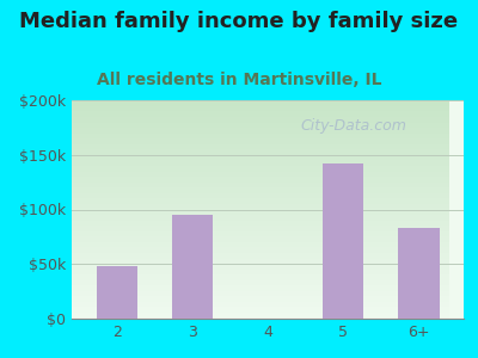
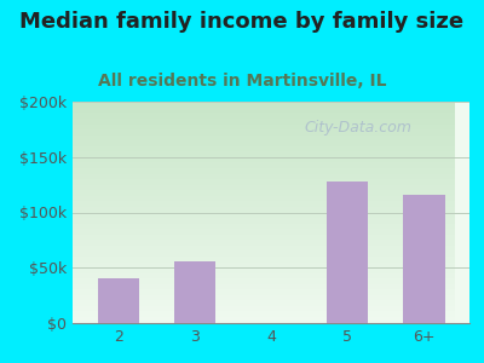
2: $48k -> $40k
3: $95k -> $56k
5: $142k -> $128k
6+: $83k -> $116k
